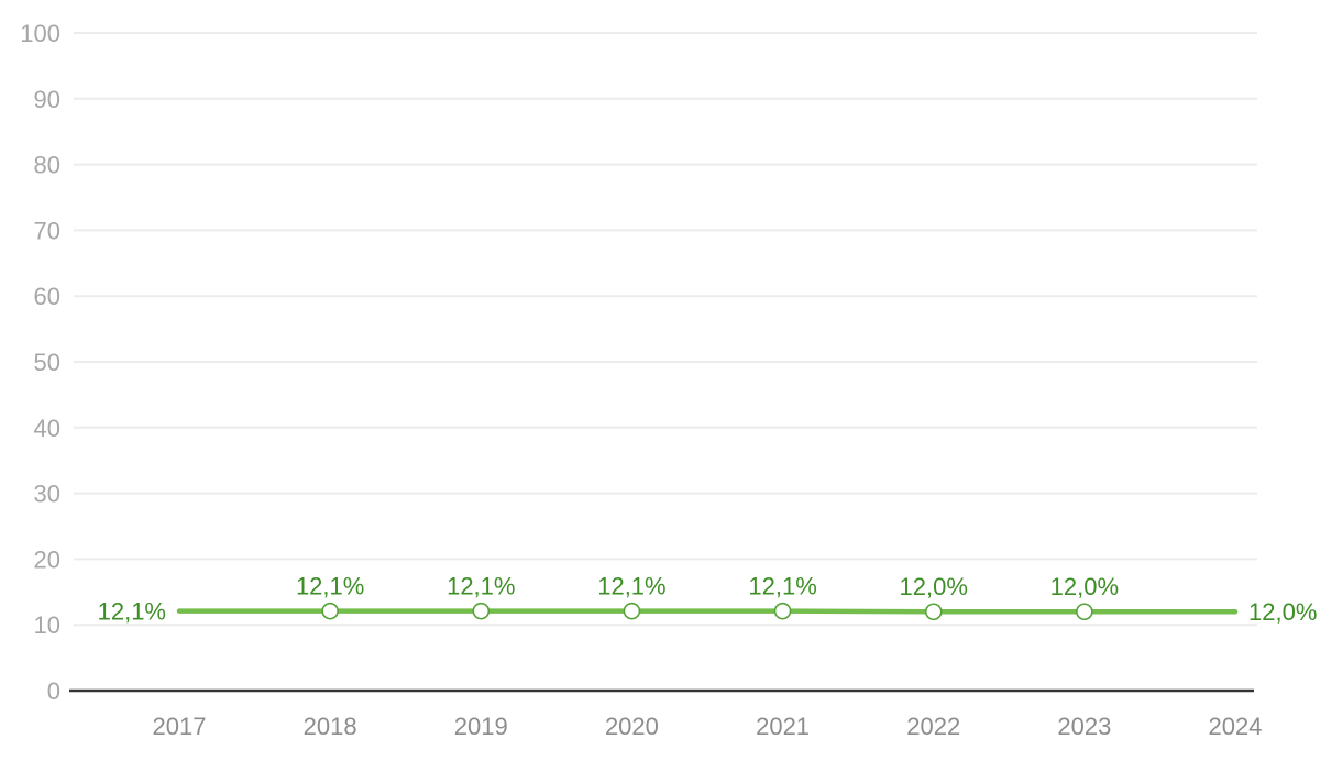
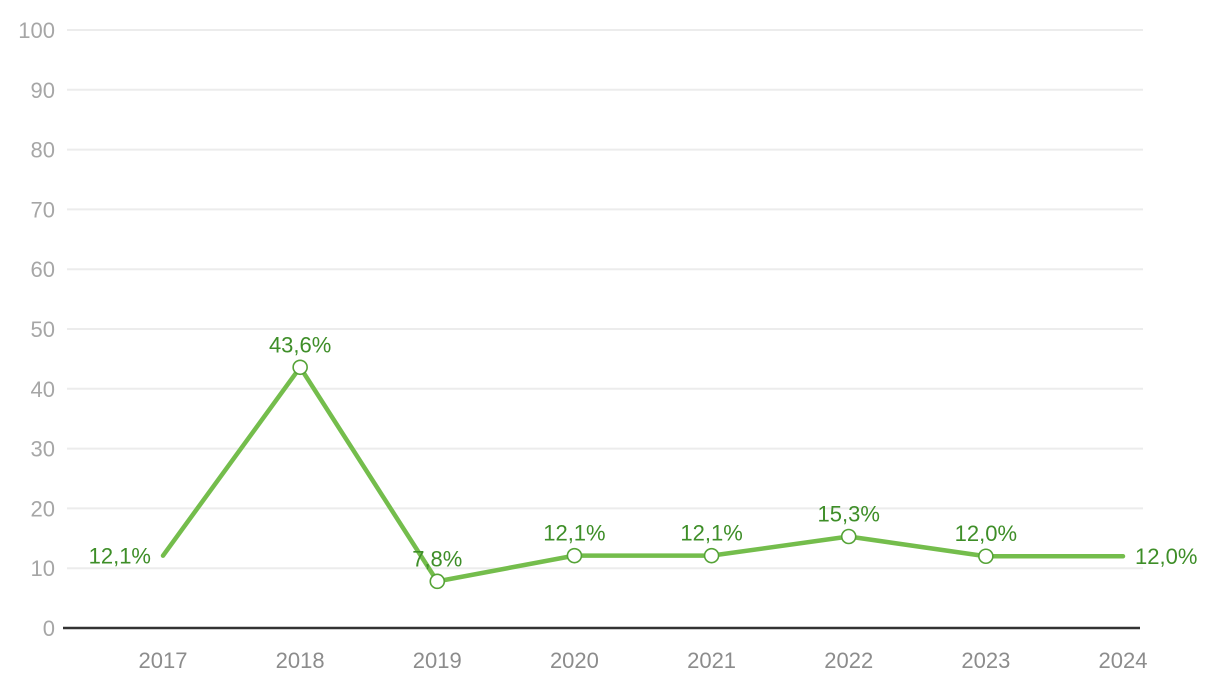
2018: 12,1% -> 43,6%
2019: 12,1% -> 7,8%
2022: 12,0% -> 15,3%
